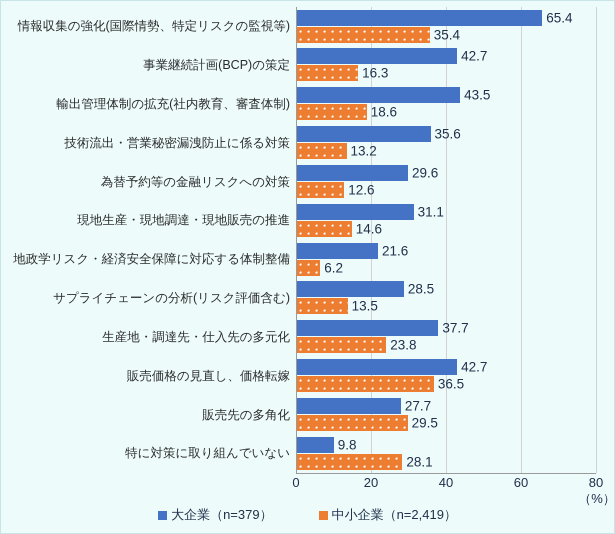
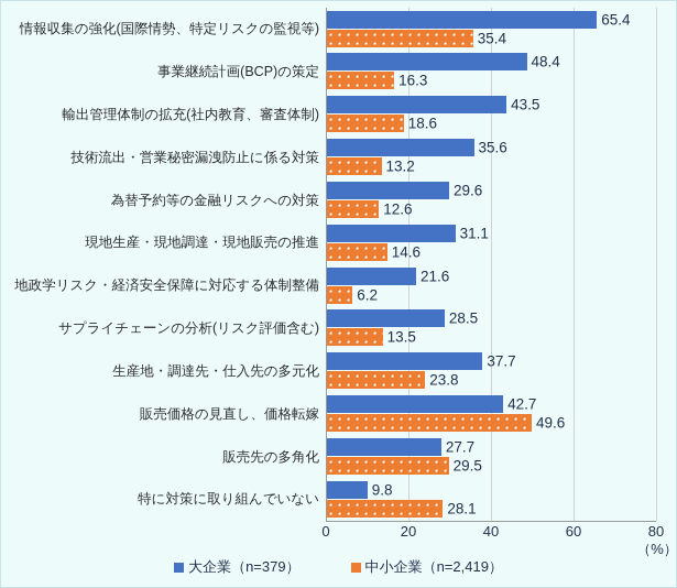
大企業（n=379）/事業継続計画(BCP)の策定: 42.7 -> 48.4
中小企業（n=2,419）/販売価格の見直し、価格転嫁: 36.5 -> 49.6
